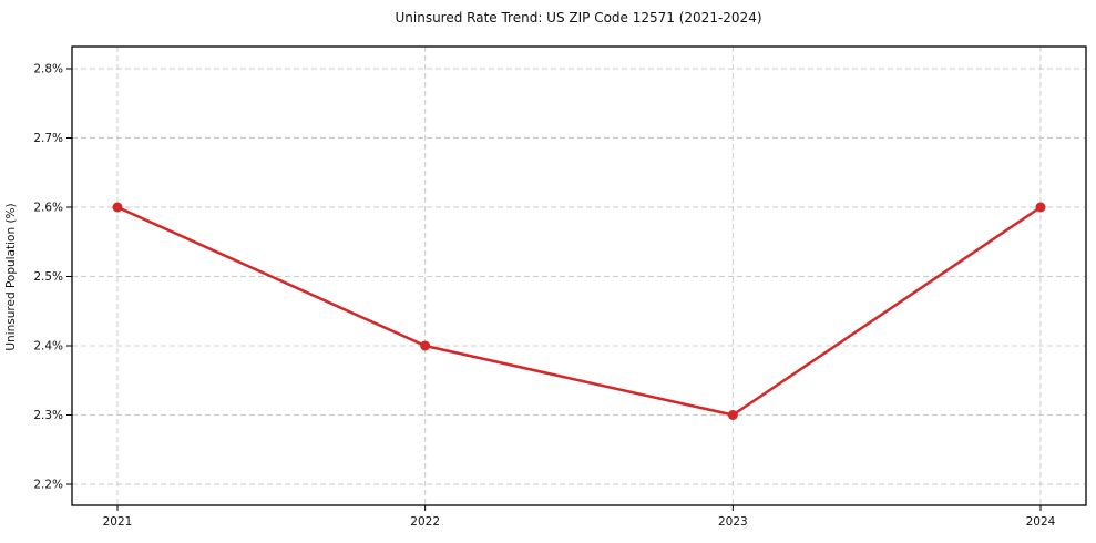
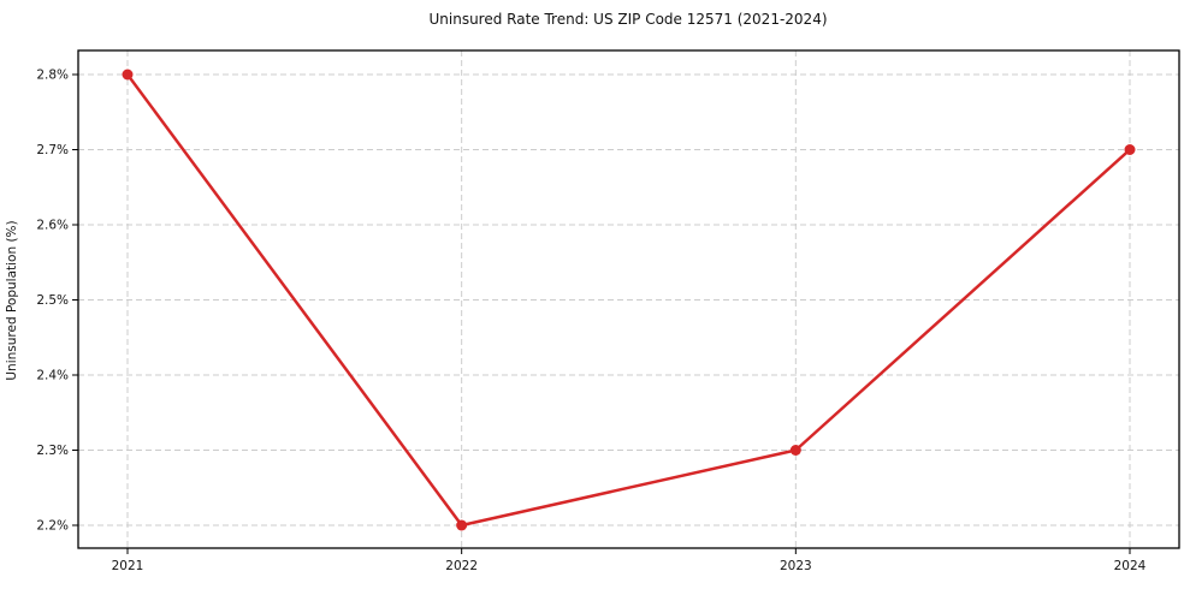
2021: 2.6% -> 2.8%
2022: 2.4% -> 2.2%
2024: 2.6% -> 2.7%
